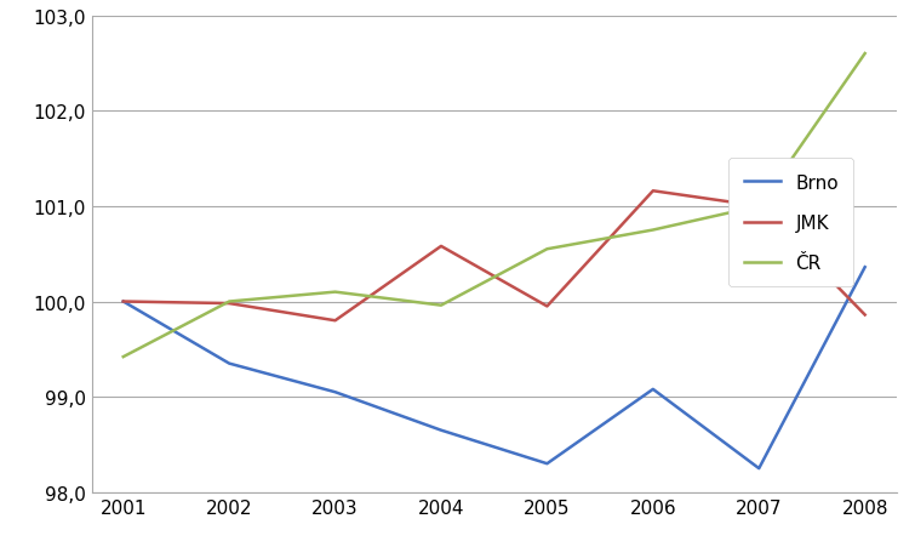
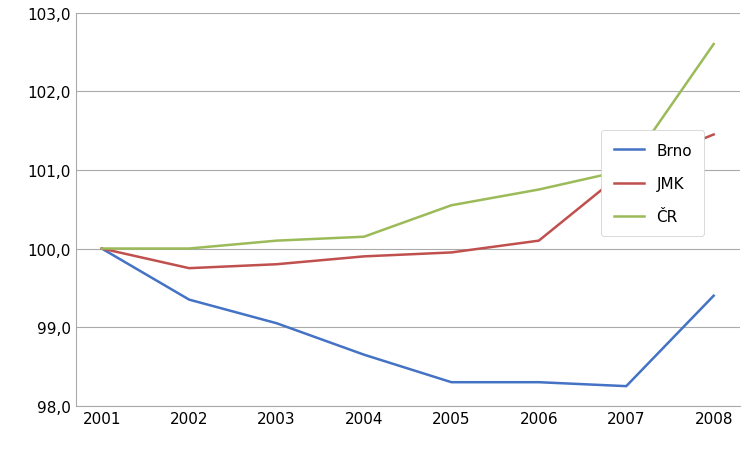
ČR/2001: 99,42 -> 100,00
JMK/2002: 99,98 -> 99,75
JMK/2004: 100,58 -> 99,90
ČR/2004: 99,96 -> 100,15
Brno/2006: 99,08 -> 98,30
JMK/2006: 101,16 -> 100,10
Brno/2008: 100,36 -> 99,40
JMK/2008: 99,86 -> 101,45
